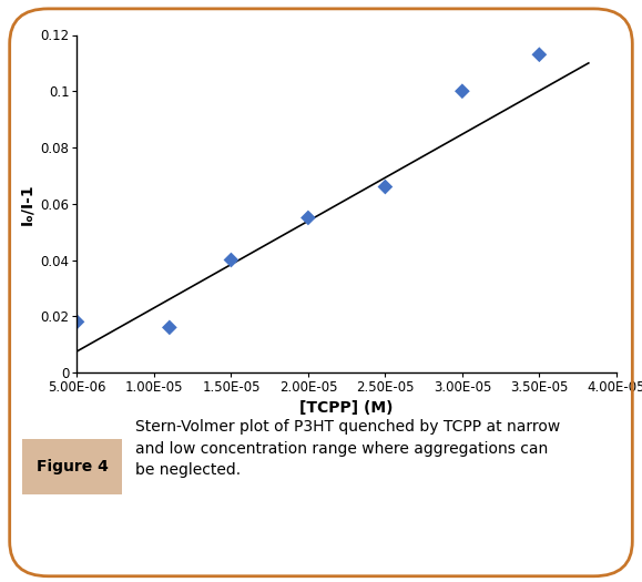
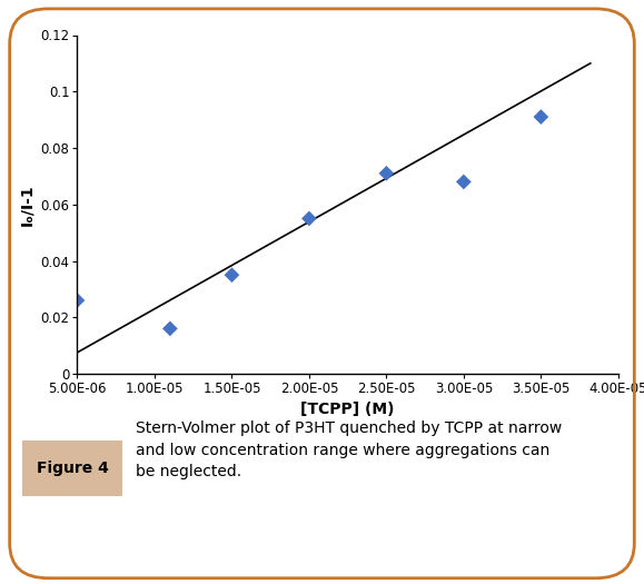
5.00E-06: 0.018 -> 0.026
1.50E-05: 0.040 -> 0.035
2.50E-05: 0.066 -> 0.071
3.00E-05: 0.100 -> 0.068
3.50E-05: 0.113 -> 0.091
